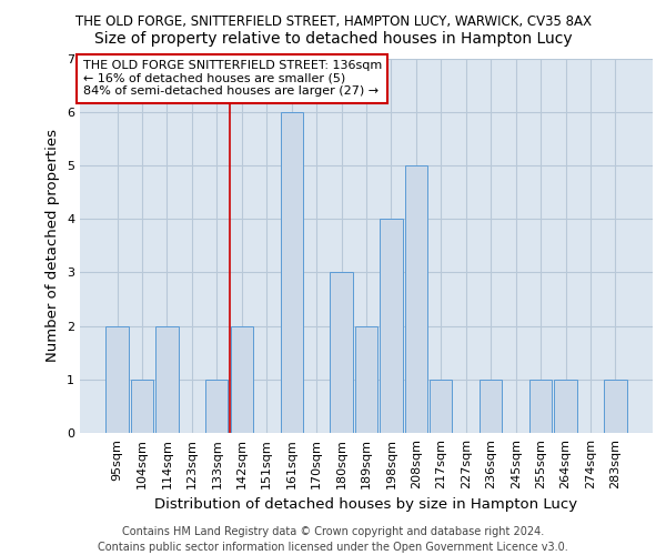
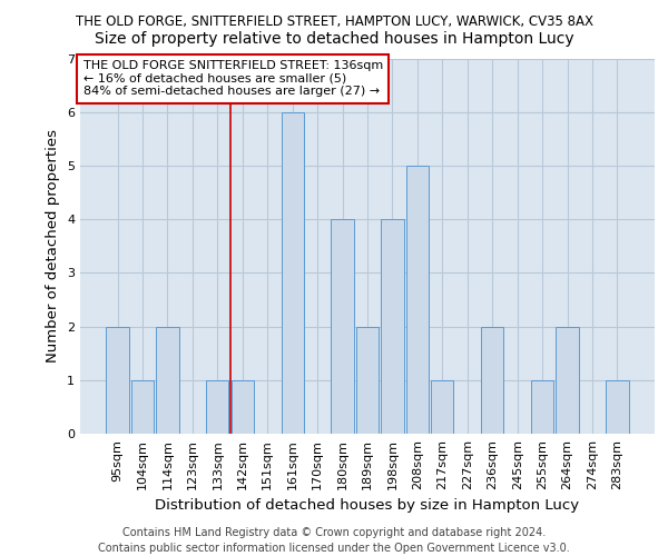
142sqm: 2 -> 1
180sqm: 3 -> 4
236sqm: 1 -> 2
264sqm: 1 -> 2
